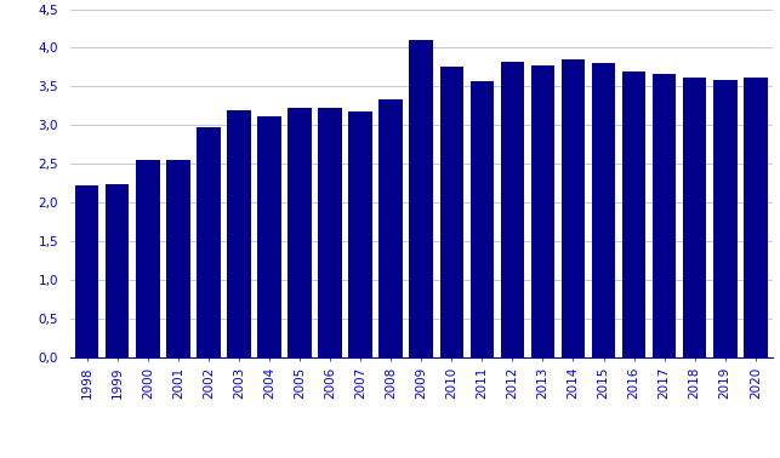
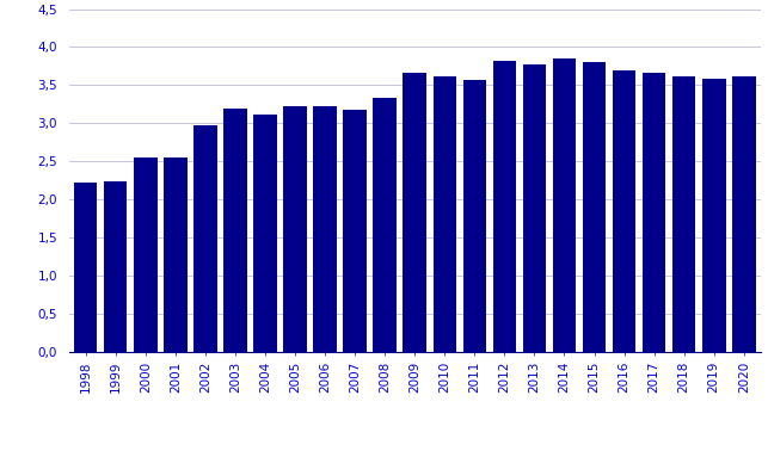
2009: 4,10 -> 3,67
2010: 3,76 -> 3,62
